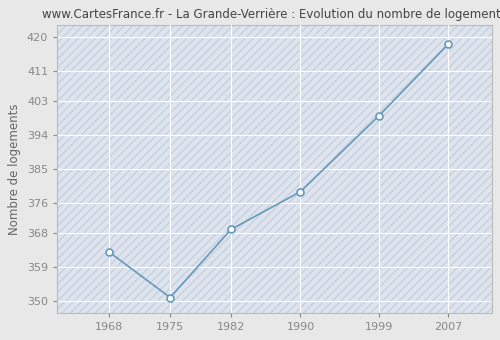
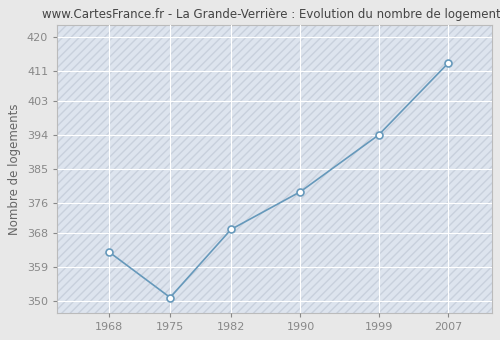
1999: 399 -> 394
2007: 418 -> 413
